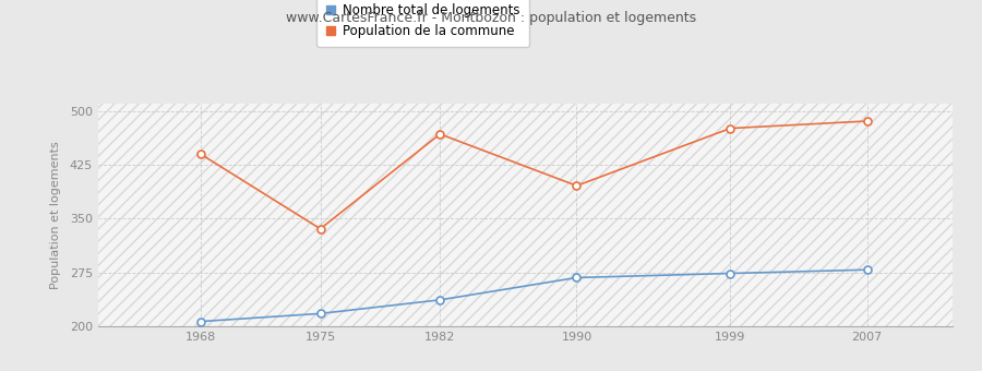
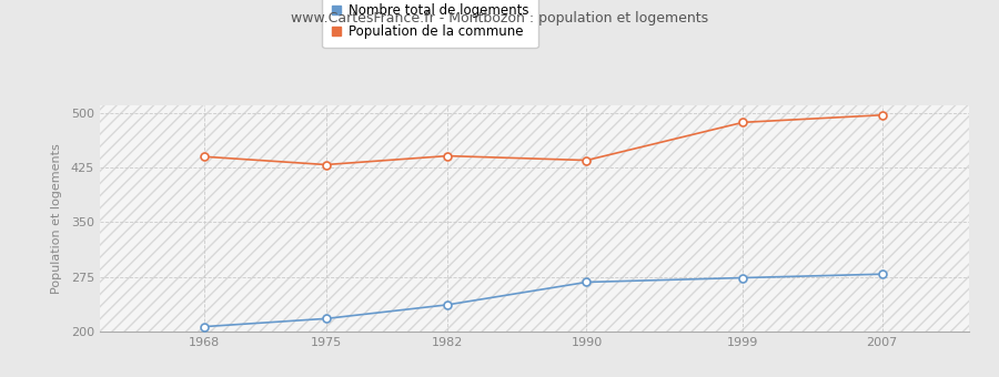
Population de la commune/1975: 336 -> 429
Population de la commune/1982: 468 -> 441
Population de la commune/1990: 396 -> 435
Population de la commune/1999: 476 -> 487
Population de la commune/2007: 486 -> 497
